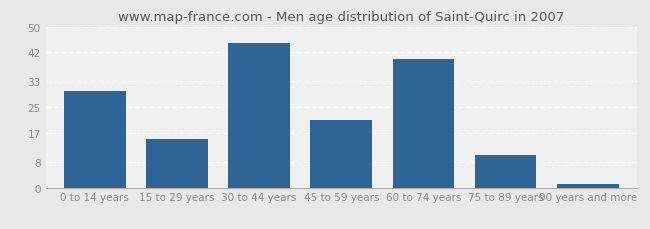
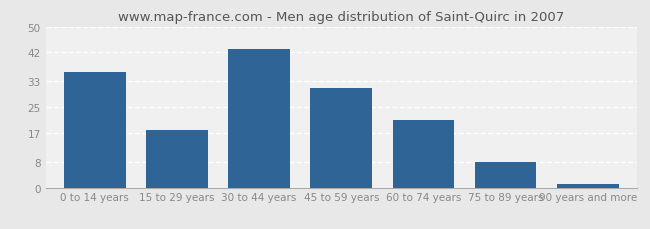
0 to 14 years: 30 -> 36
15 to 29 years: 15 -> 18
30 to 44 years: 45 -> 43
45 to 59 years: 21 -> 31
60 to 74 years: 40 -> 21
75 to 89 years: 10 -> 8
